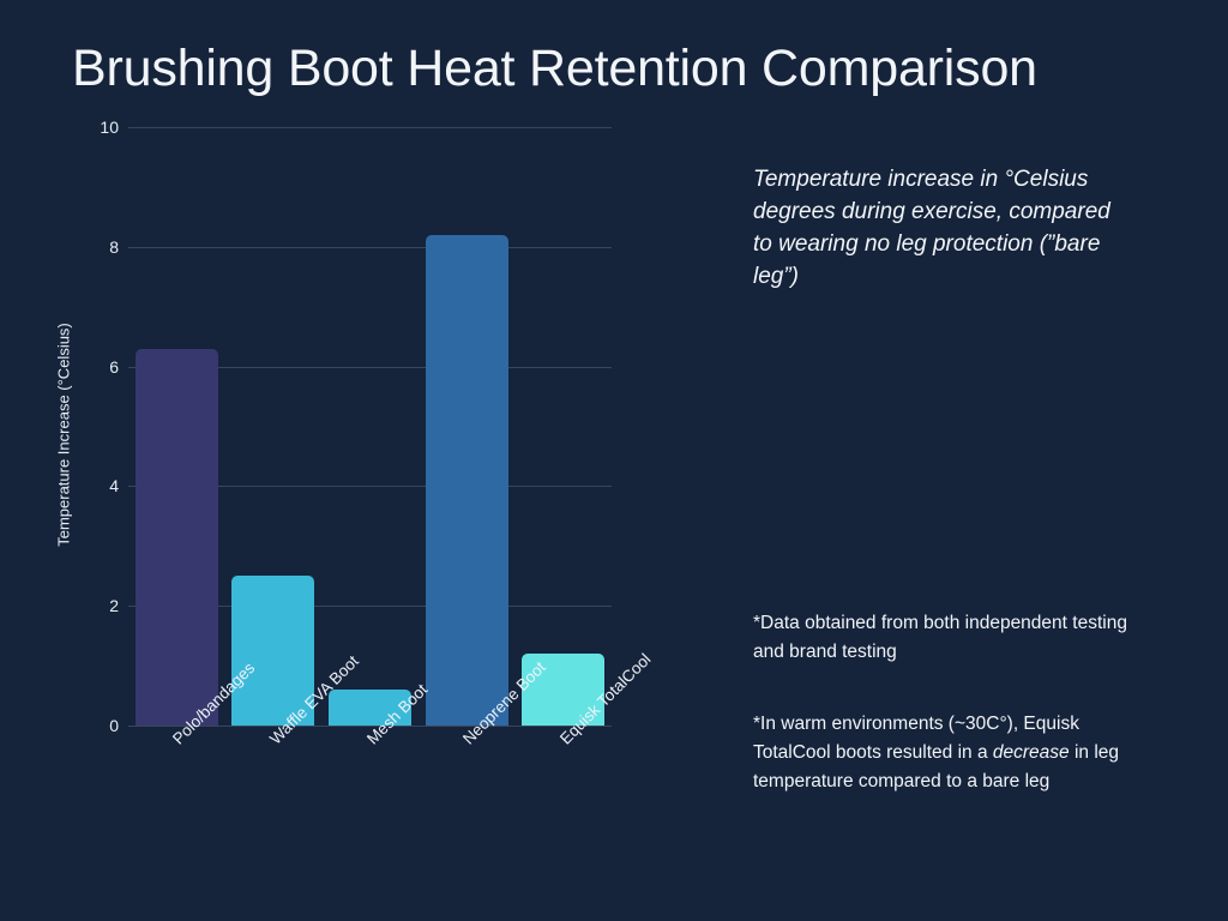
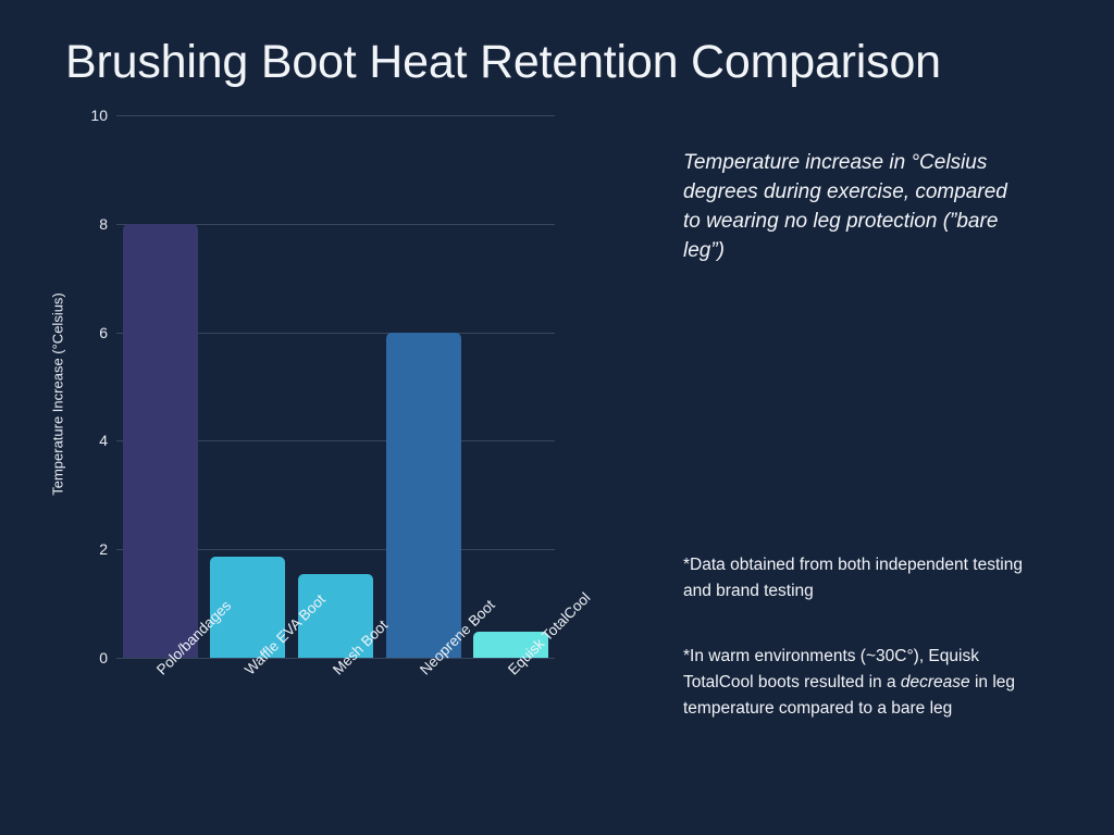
Polo/bandages: 6.3 -> 8.0
Waffle EVA Boot: 2.5 -> 1.9
Mesh Boot: 0.6 -> 1.6
Neoprene Boot: 8.2 -> 6.0
Equisk TotalCool: 1.2 -> 0.5
